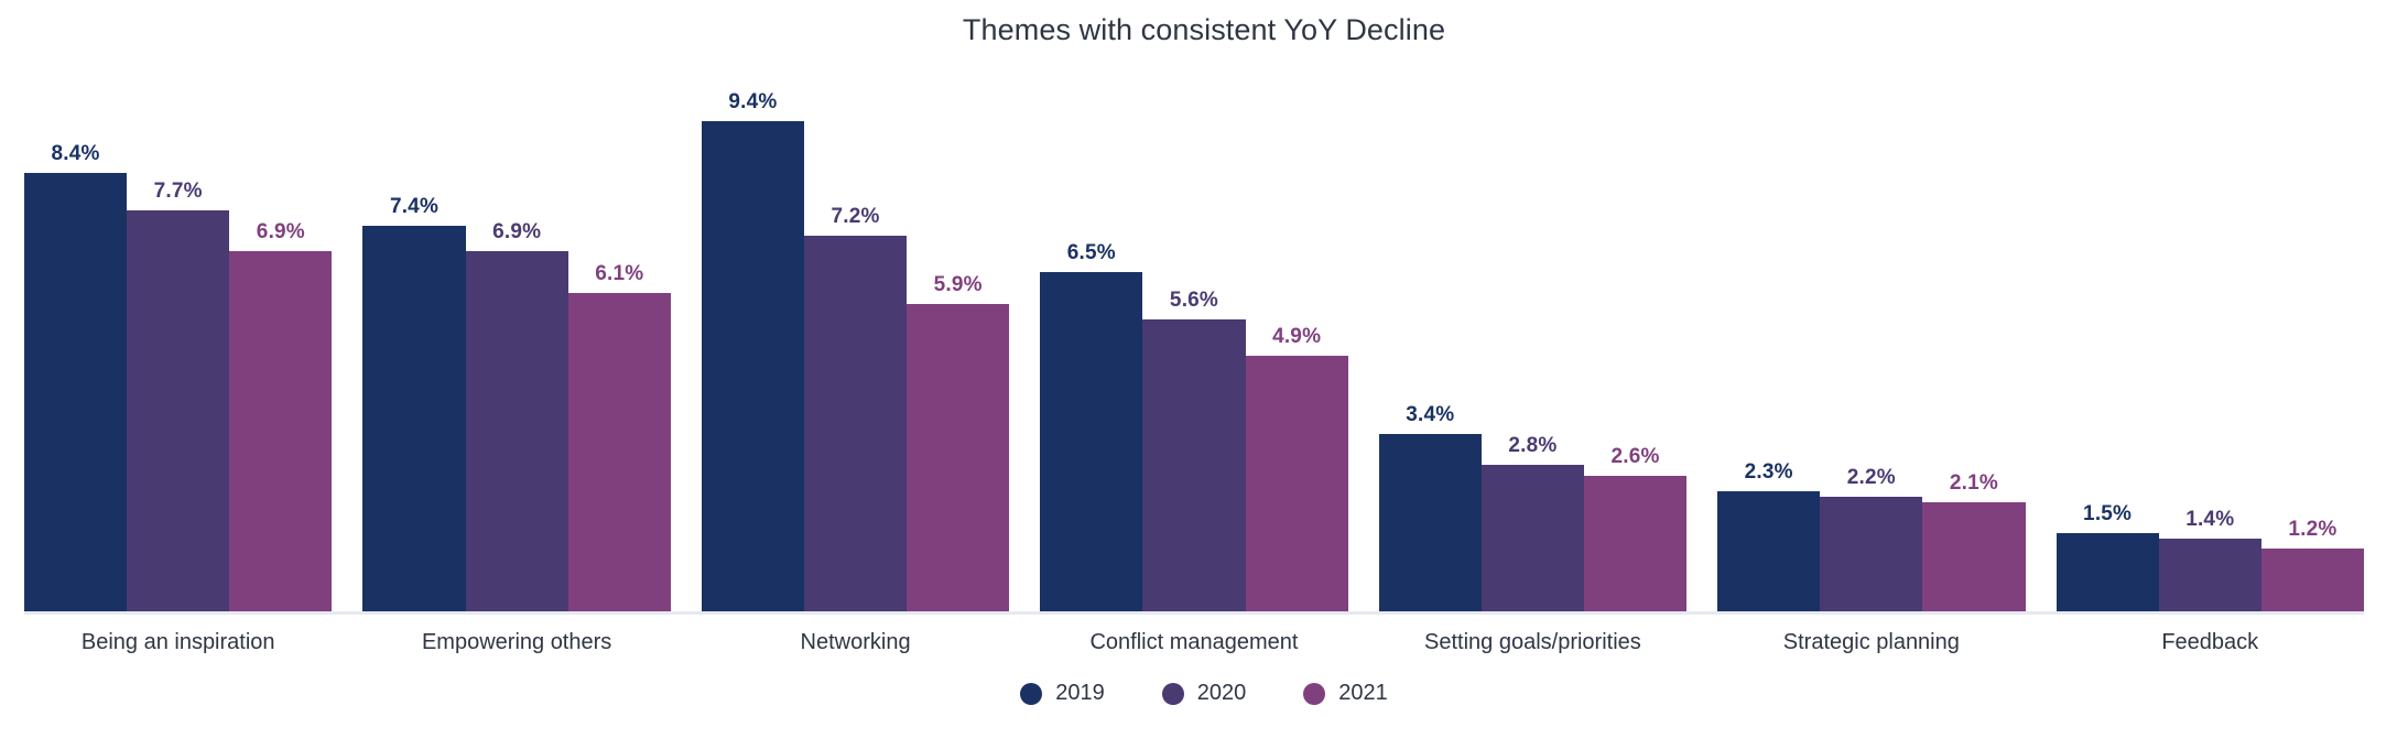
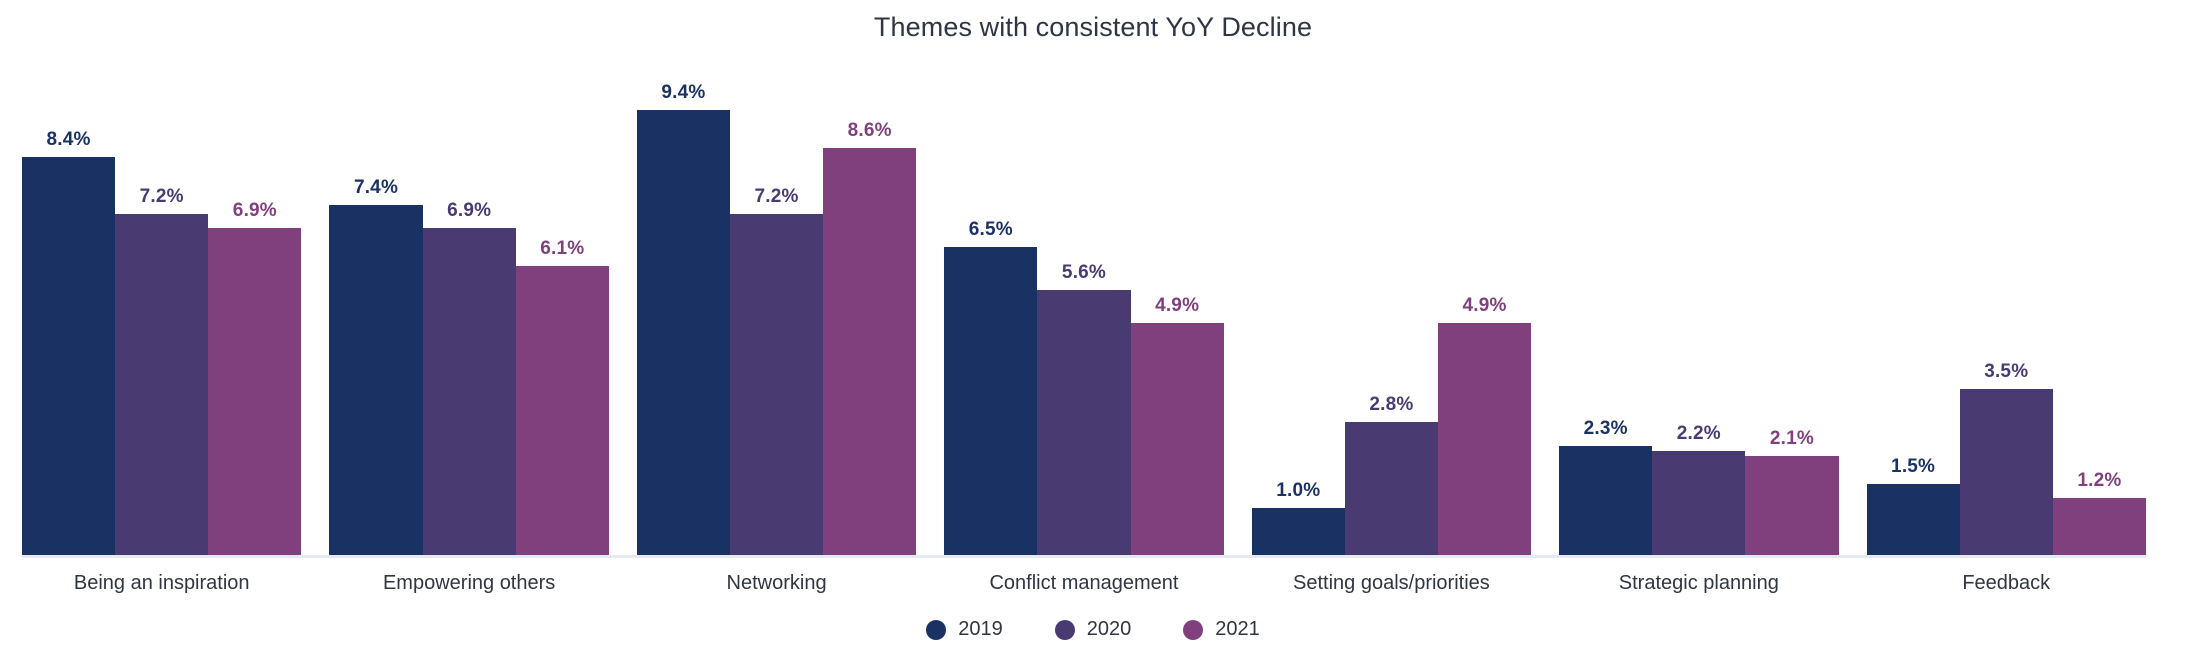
2020/Being an inspiration: 7.7% -> 7.2%
2021/Networking: 5.9% -> 8.6%
2019/Setting goals/priorities: 3.4% -> 1.0%
2021/Setting goals/priorities: 2.6% -> 4.9%
2020/Feedback: 1.4% -> 3.5%
